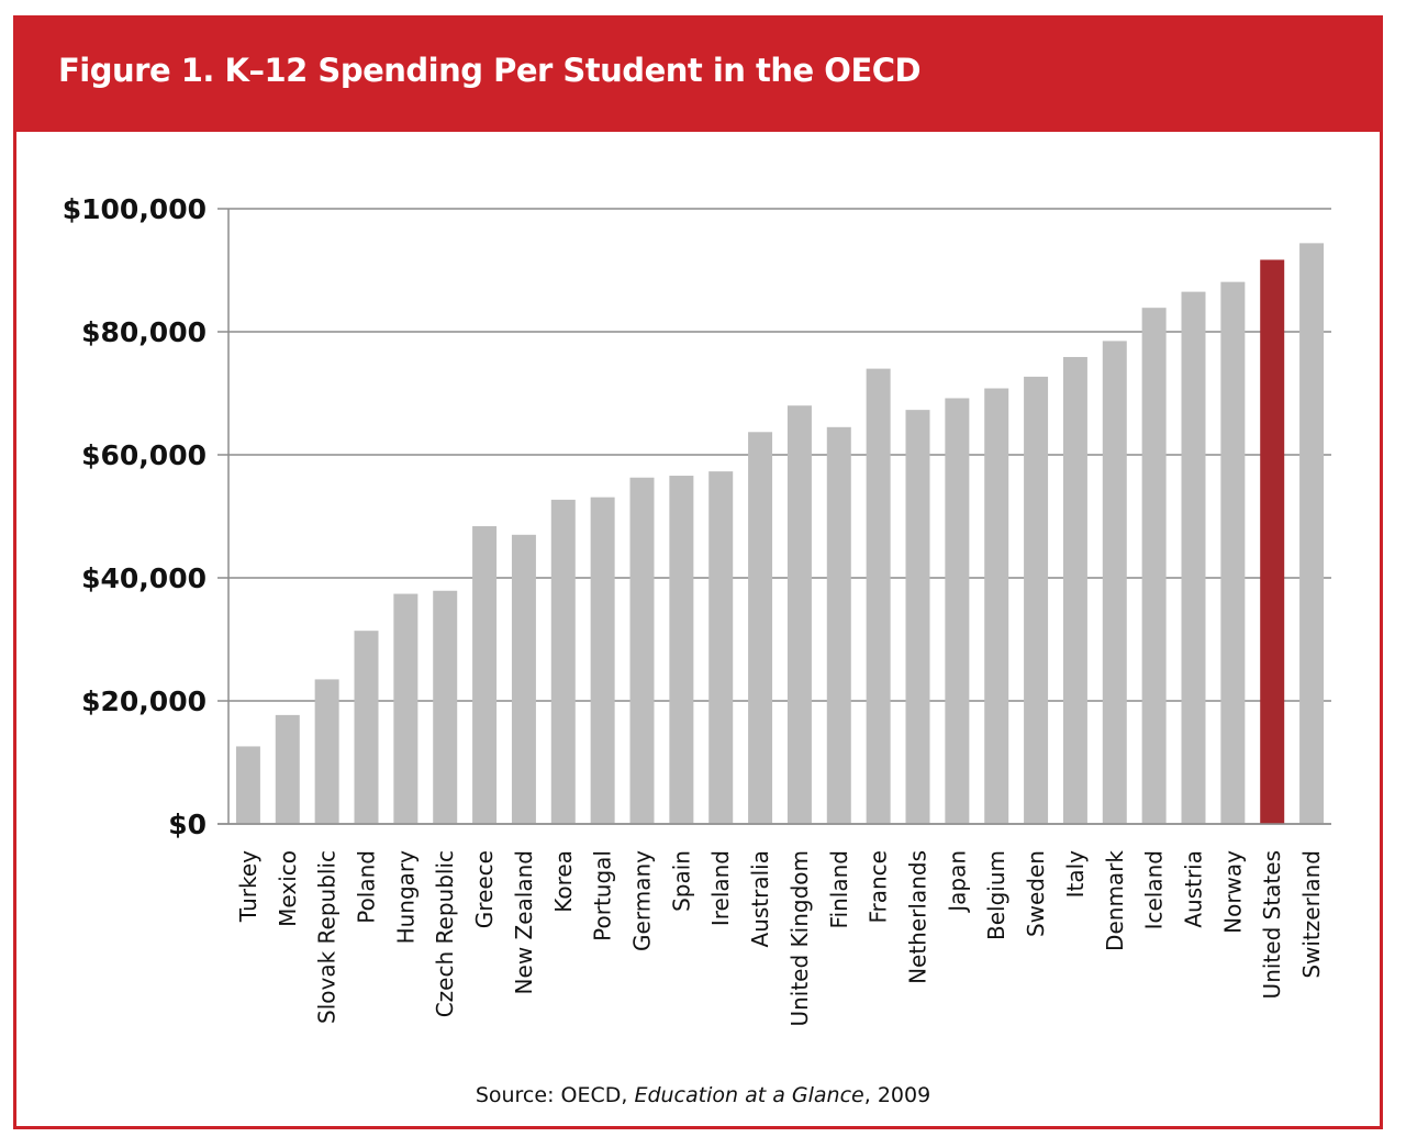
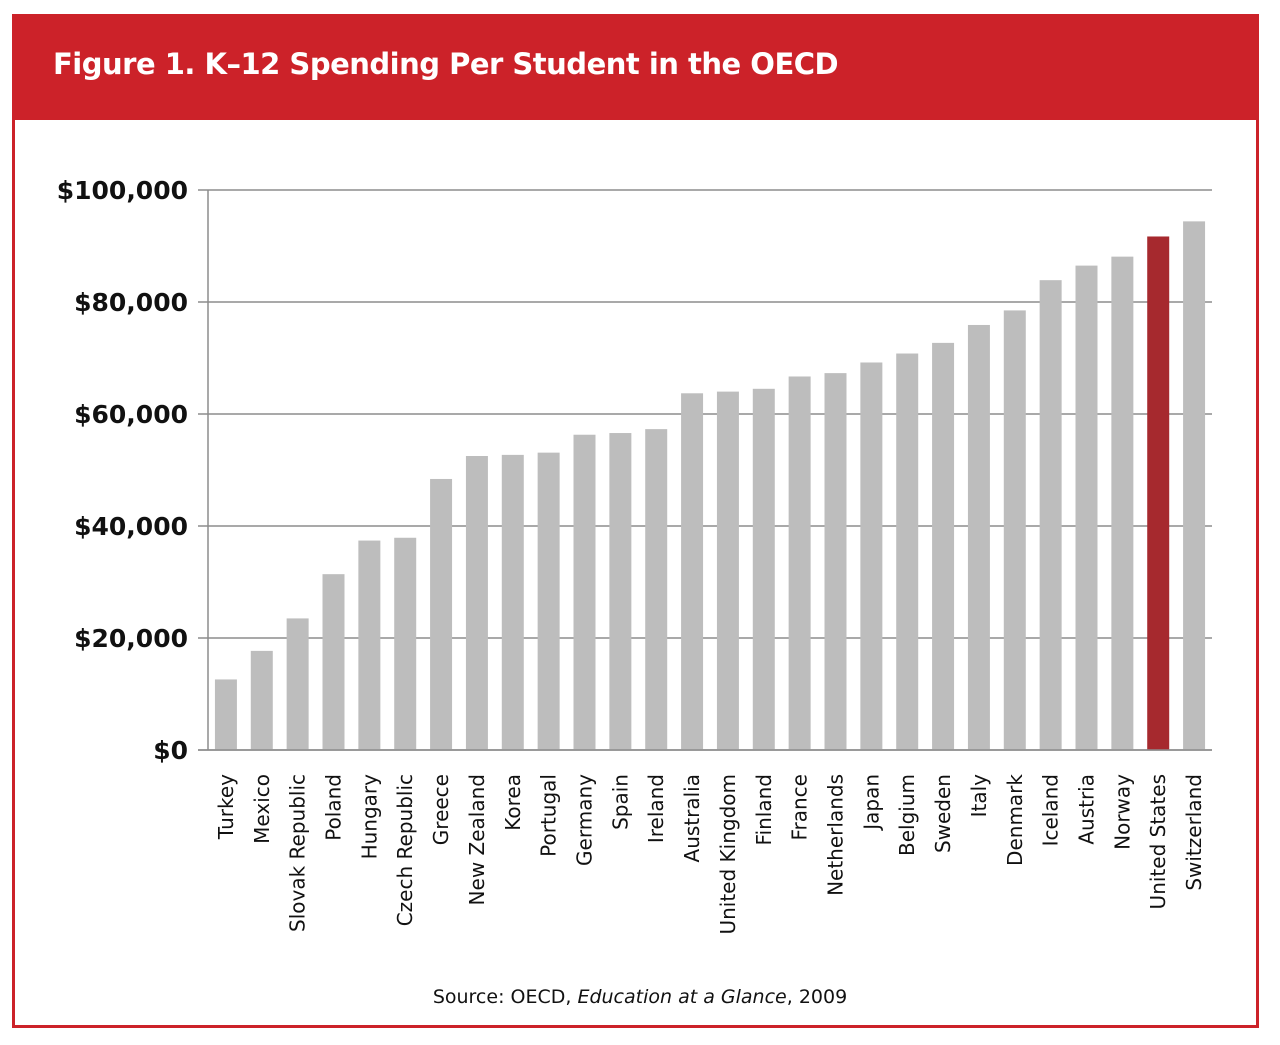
New Zealand: $47000 -> $52000
United Kingdom: $68000 -> $64000
France: $74000 -> $67000
